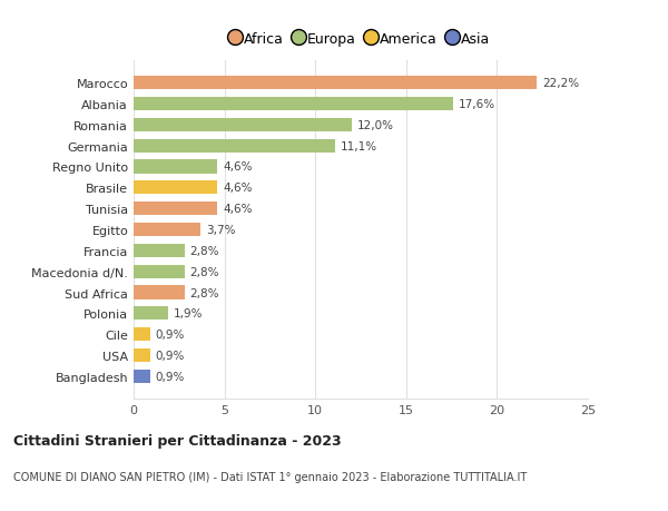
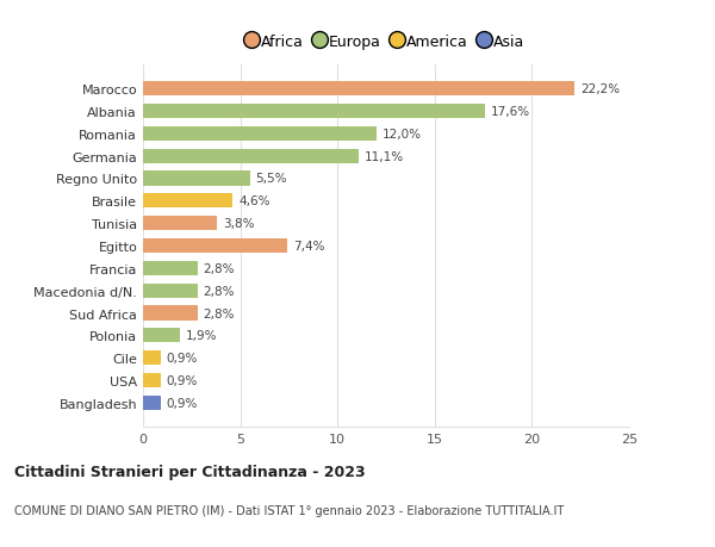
Regno Unito: 4,6% -> 5,5%
Tunisia: 4,6% -> 3,8%
Egitto: 3,7% -> 7,4%
